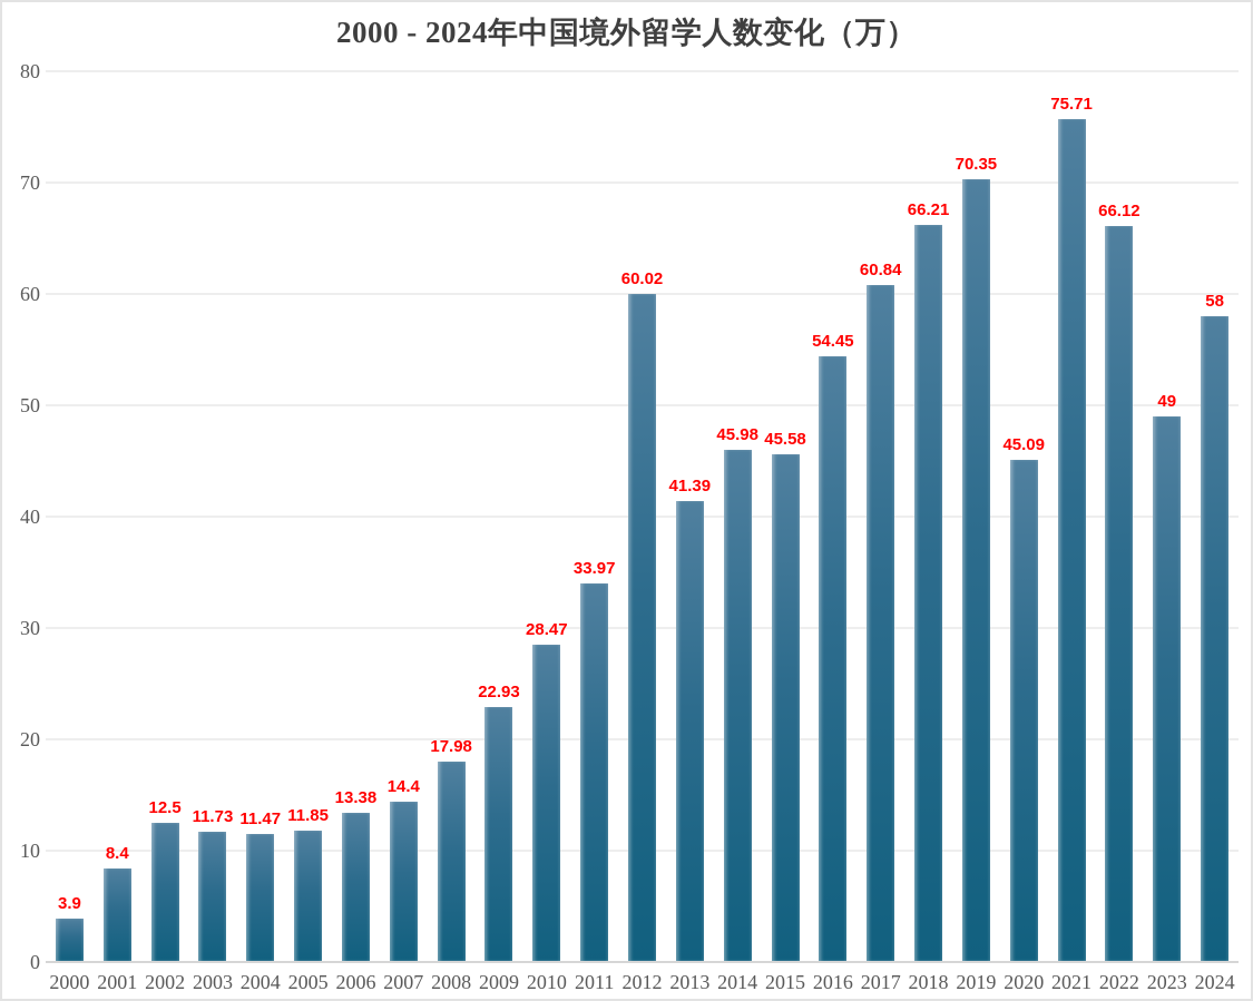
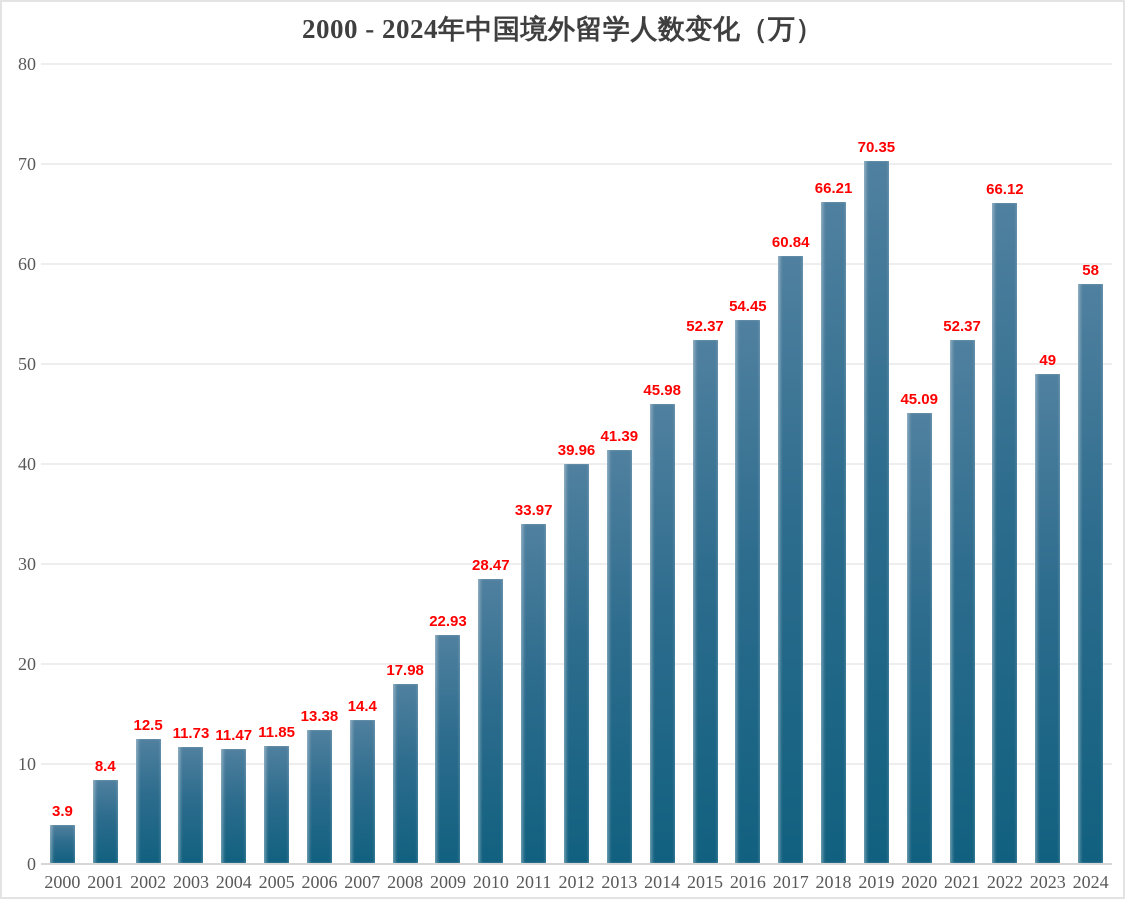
2012: 60.02 -> 39.96
2015: 45.58 -> 52.37
2021: 75.71 -> 52.37
